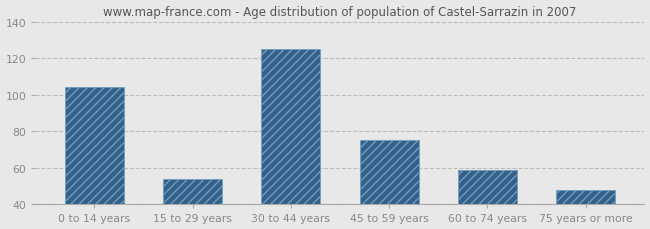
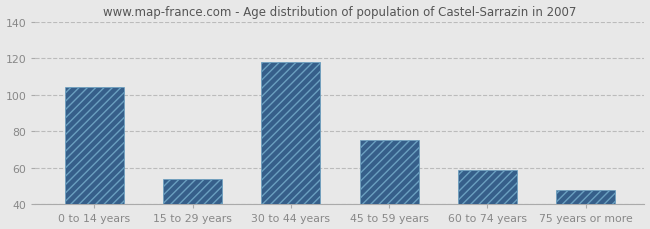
30 to 44 years: 125 -> 118
